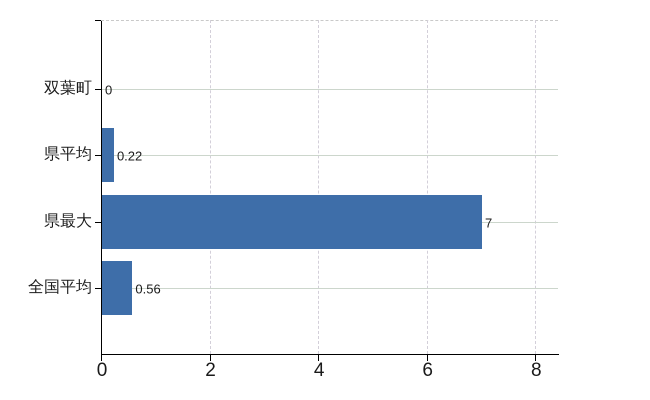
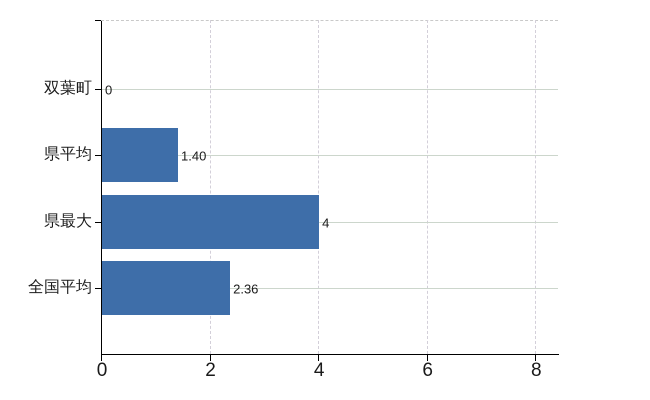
県平均: 0.22 -> 1.40
県最大: 7 -> 4
全国平均: 0.56 -> 2.36
